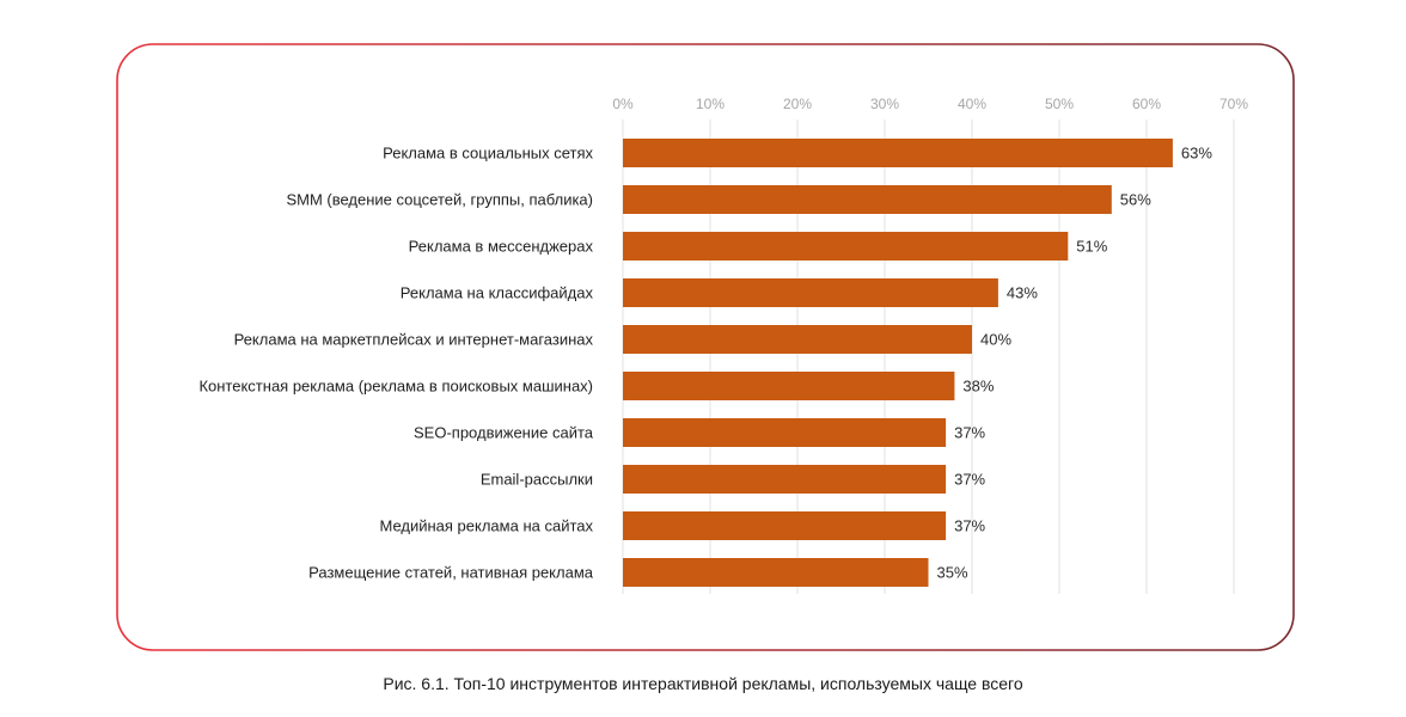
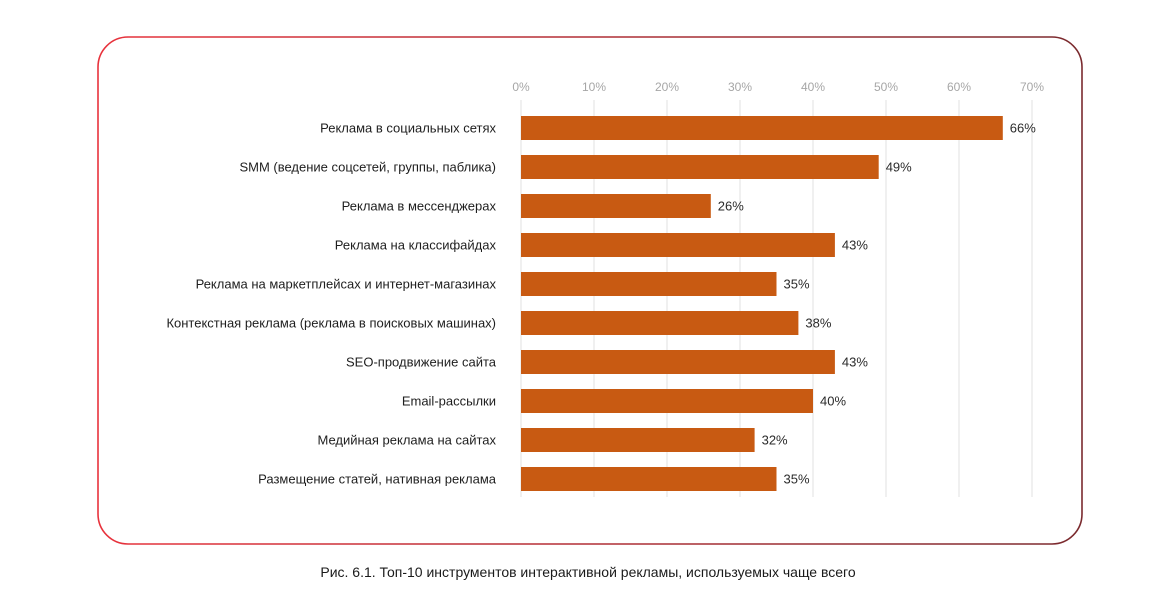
Реклама в социальных сетях: 63% -> 66%
SMM (ведение соцсетей, группы, паблика): 56% -> 49%
Реклама в мессенджерах: 51% -> 26%
Реклама на маркетплейсах и интернет-магазинах: 40% -> 35%
SEO-продвижение сайта: 37% -> 43%
Email-рассылки: 37% -> 40%
Медийная реклама на сайтах: 37% -> 32%
